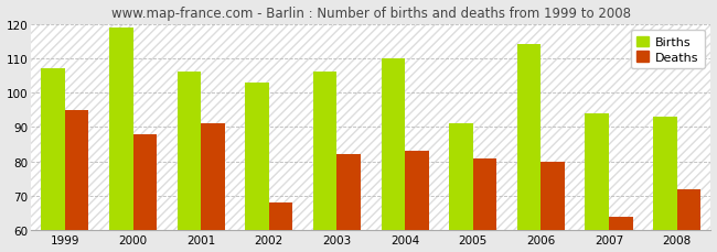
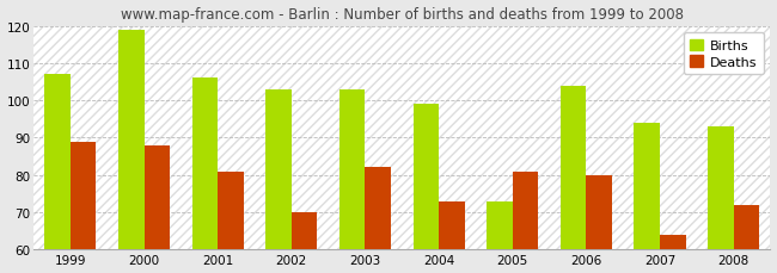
Deaths/1999: 95 -> 89
Deaths/2001: 91 -> 81
Deaths/2002: 68 -> 70
Births/2003: 106 -> 103
Births/2004: 110 -> 99
Deaths/2004: 83 -> 73
Births/2005: 91 -> 73
Births/2006: 114 -> 104
